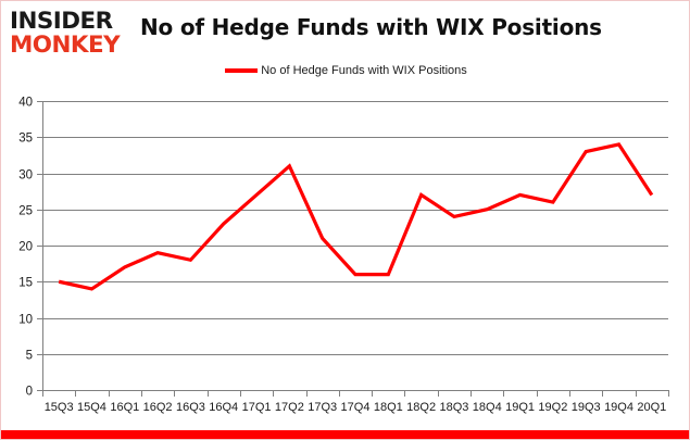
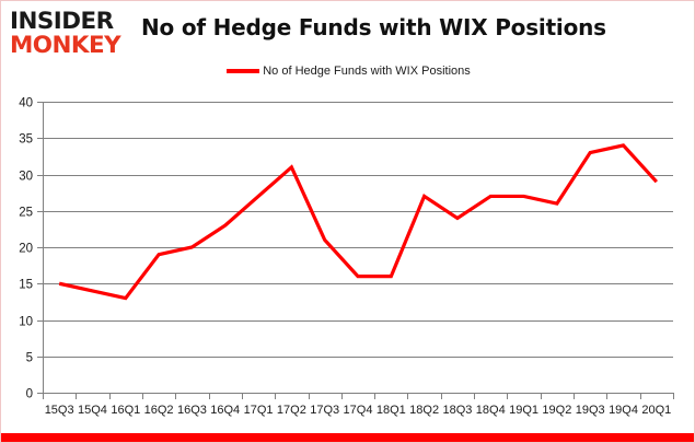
16Q1: 17 -> 13
16Q3: 18 -> 20
18Q4: 25 -> 27
20Q1: 27 -> 29
